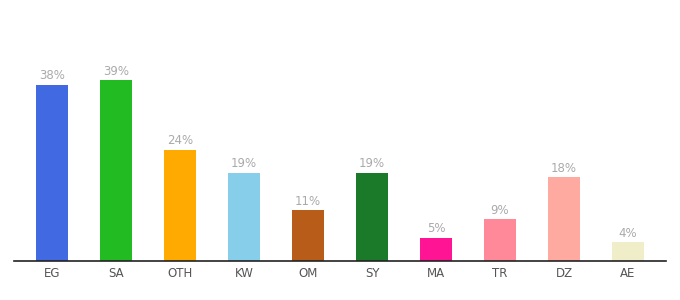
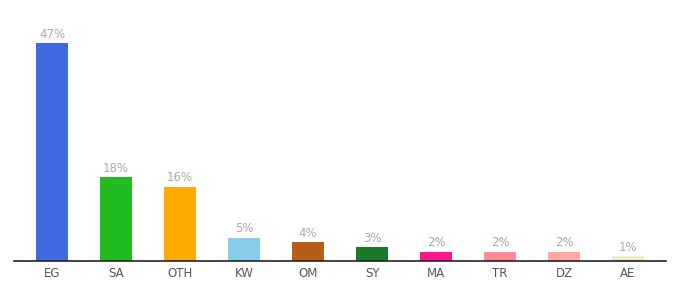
EG: 38% -> 47%
SA: 39% -> 18%
OTH: 24% -> 16%
KW: 19% -> 5%
OM: 11% -> 4%
SY: 19% -> 3%
MA: 5% -> 2%
TR: 9% -> 2%
DZ: 18% -> 2%
AE: 4% -> 1%
